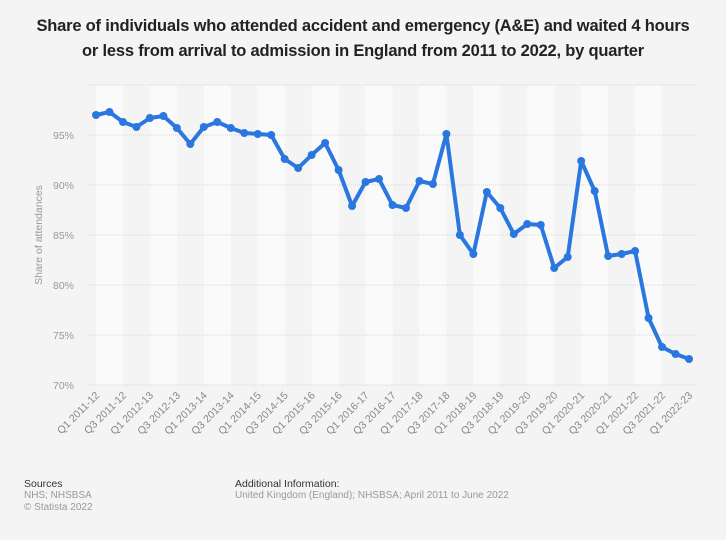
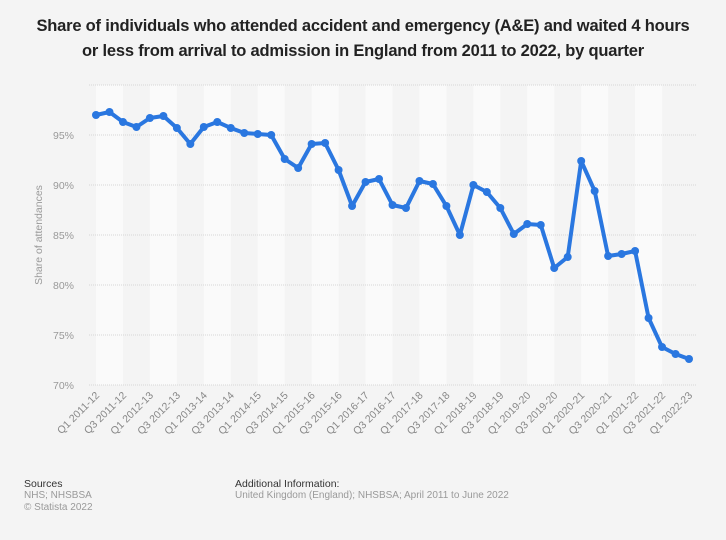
Q1 2015-16: 93.0% -> 94.1%
Q3 2017-18: 95.1% -> 87.9%
Q1 2018-19: 83.1% -> 90.0%
